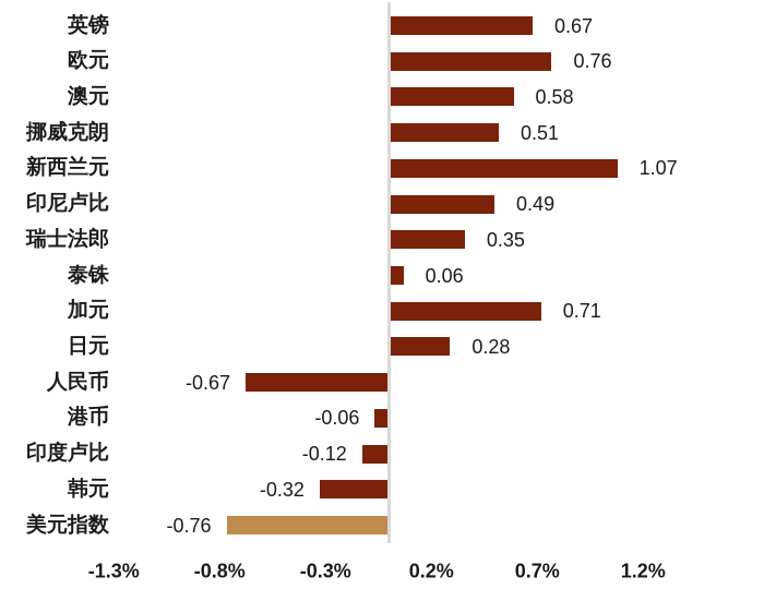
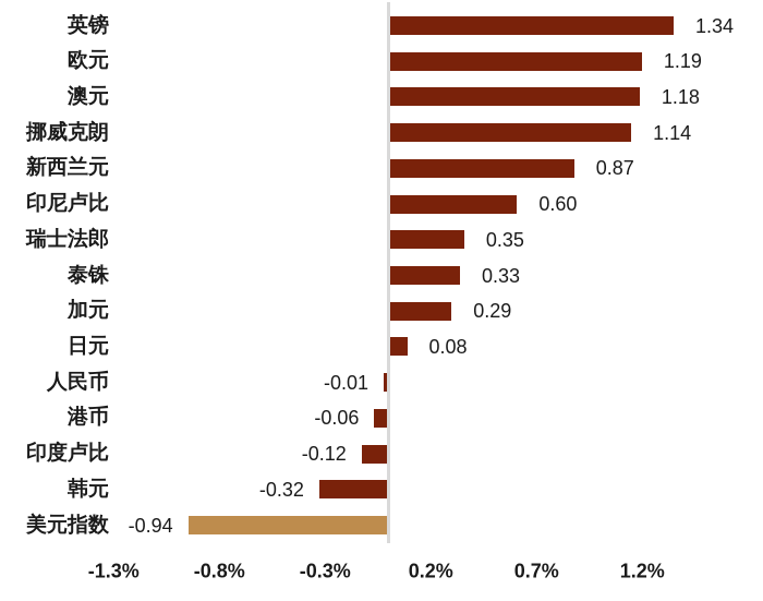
英镑: 0.67 -> 1.34
欧元: 0.76 -> 1.19
澳元: 0.58 -> 1.18
挪威克朗: 0.51 -> 1.14
新西兰元: 1.07 -> 0.87
印尼卢比: 0.49 -> 0.60
泰铢: 0.06 -> 0.33
加元: 0.71 -> 0.29
日元: 0.28 -> 0.08
人民币: -0.67 -> -0.01
美元指数: -0.76 -> -0.94
